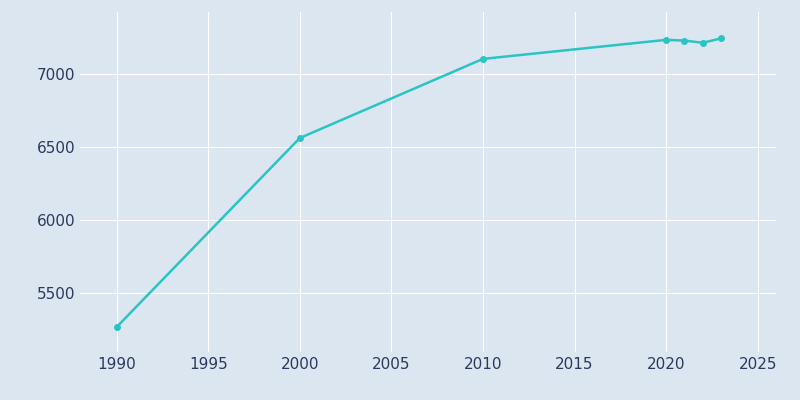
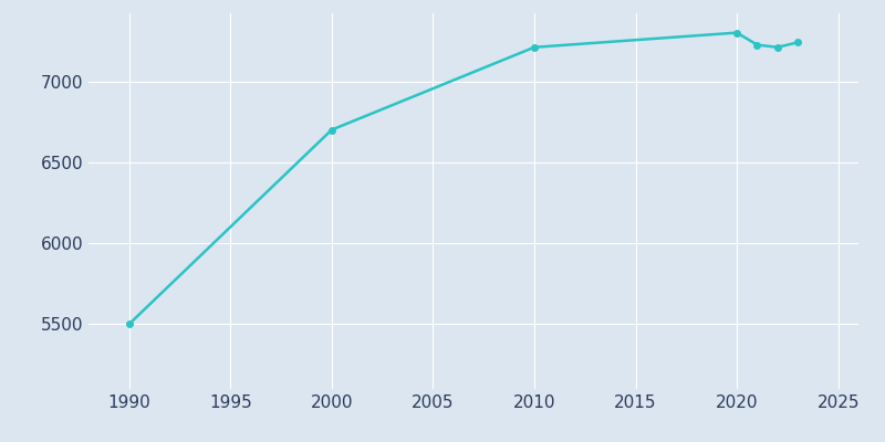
1990: 5270 -> 5500
2000: 6560 -> 6700
2010: 7100 -> 7210
2020: 7230 -> 7300
